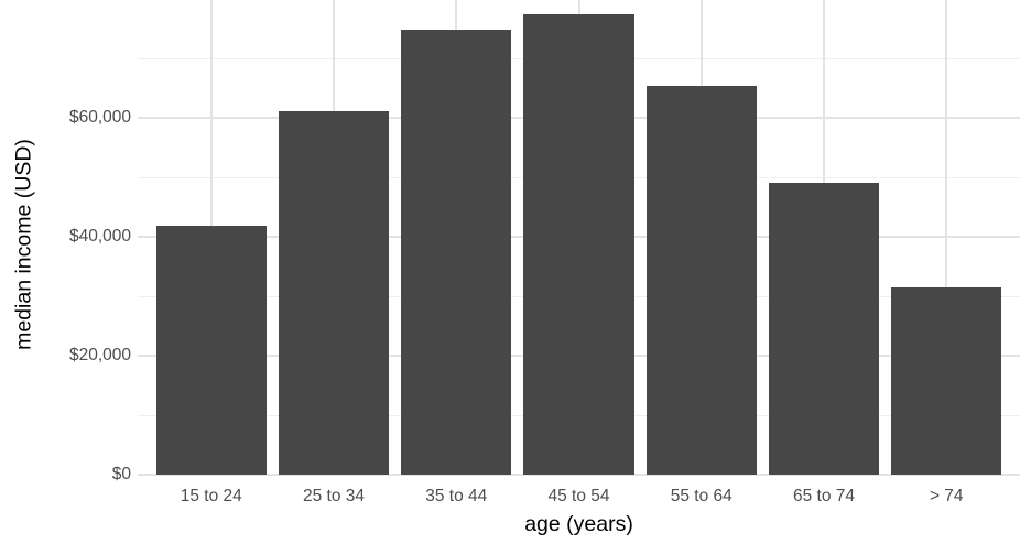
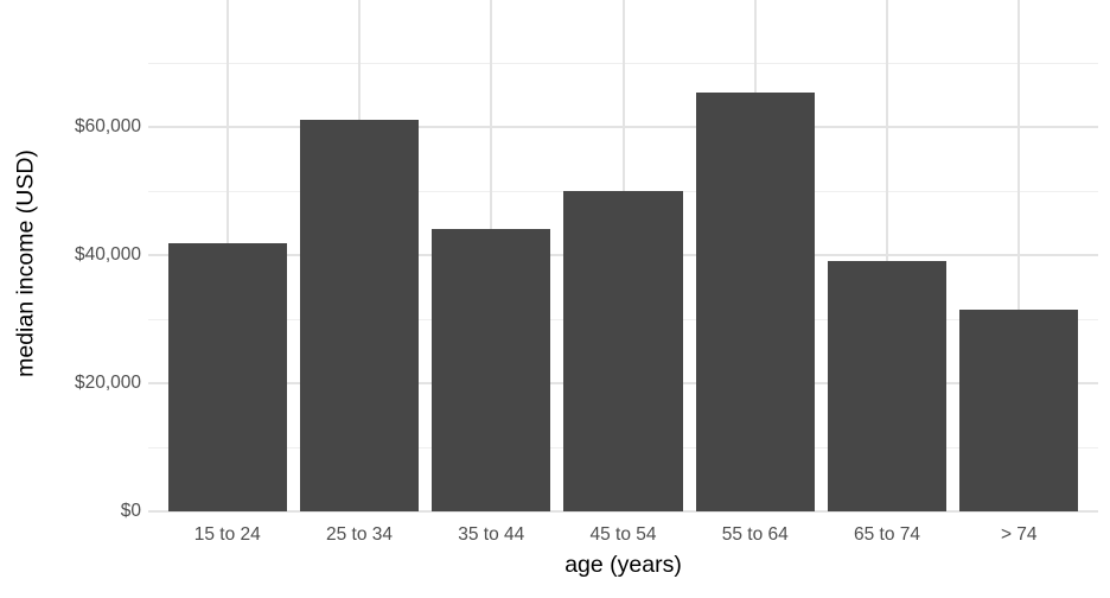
35 to 44: $75000 -> $44000
45 to 54: $78000 -> $50000
65 to 74: $49000 -> $39000
